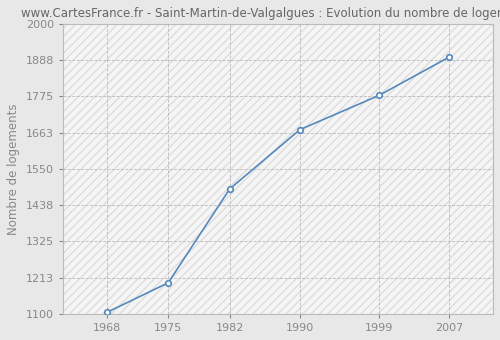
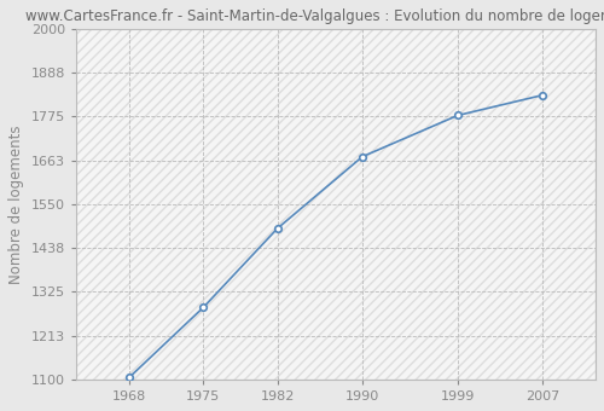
1975: 1197 -> 1285
2007: 1897 -> 1830
